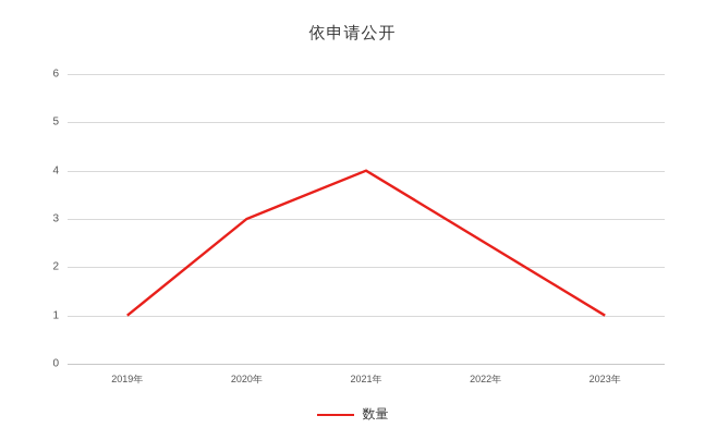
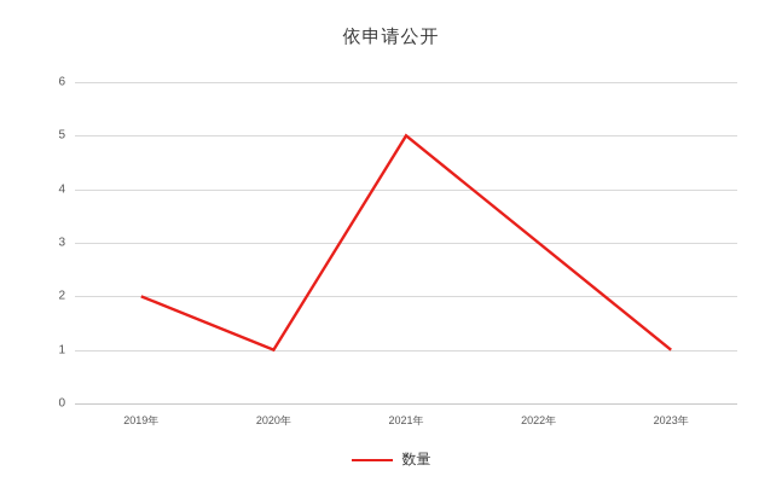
2019年: 1 -> 2
2020年: 3 -> 1
2021年: 4 -> 5
